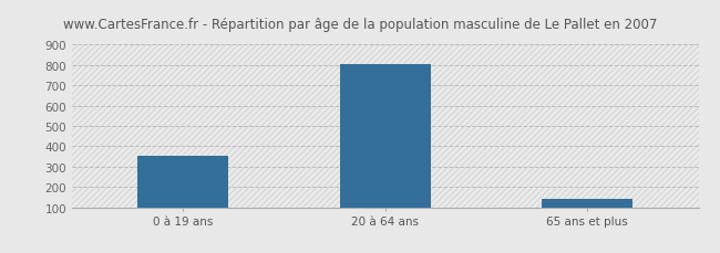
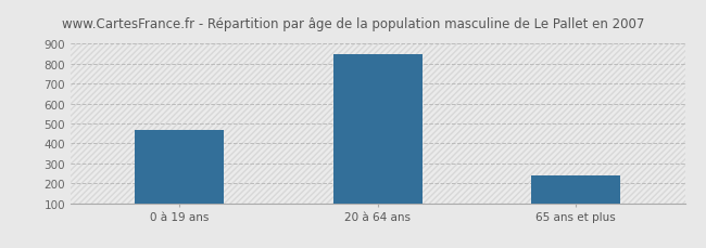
0 à 19 ans: 350 -> 470
20 à 64 ans: 800 -> 850
65 ans et plus: 140 -> 240
